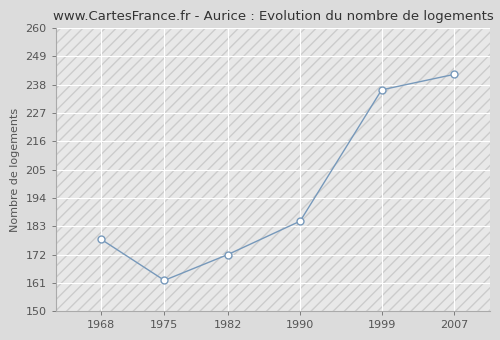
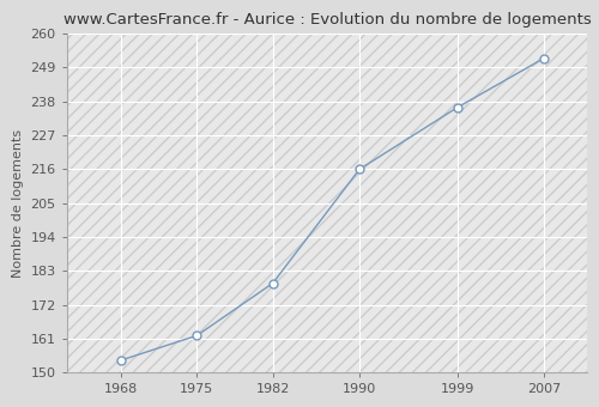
1968: 178 -> 154
1982: 172 -> 179
1990: 185 -> 216
2007: 242 -> 252
